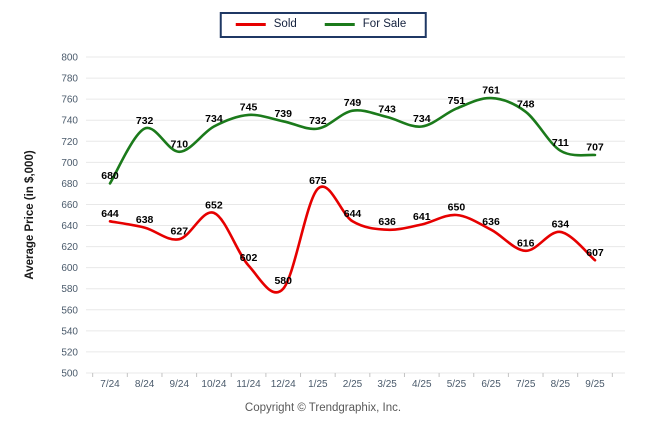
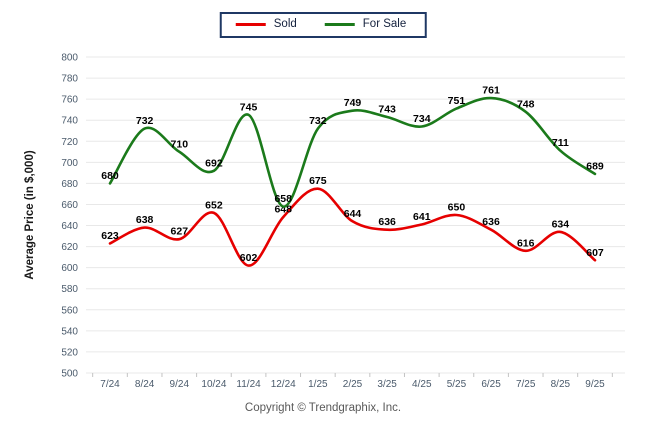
Sold/7/24: 644 -> 623
For Sale/10/24: 734 -> 692
Sold/12/24: 580 -> 648
For Sale/12/24: 739 -> 658
For Sale/9/25: 707 -> 689
